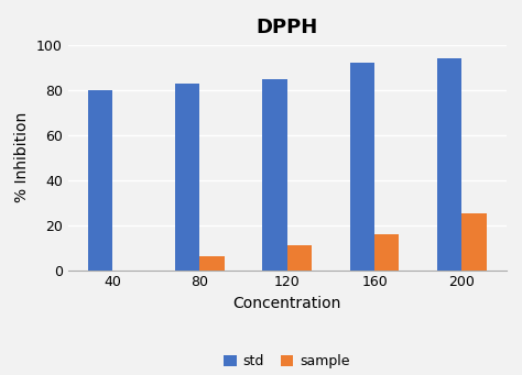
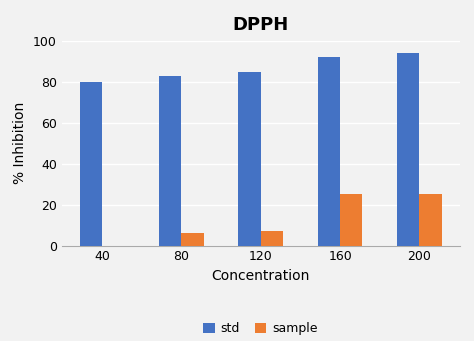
sample/120: 11 -> 7
sample/160: 16 -> 25
